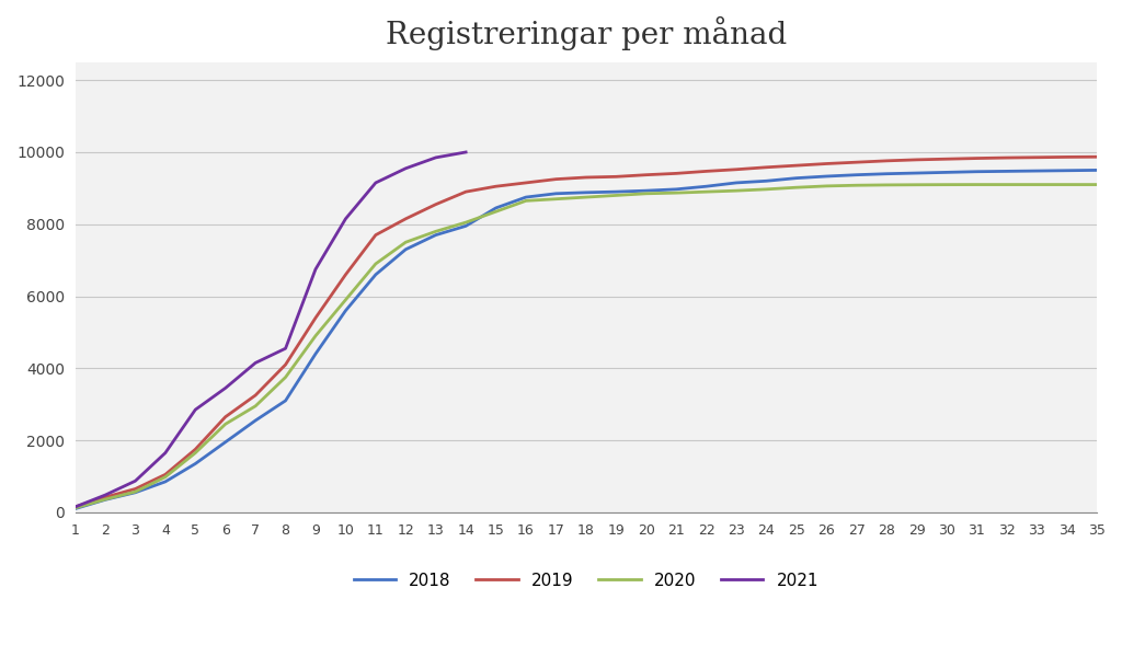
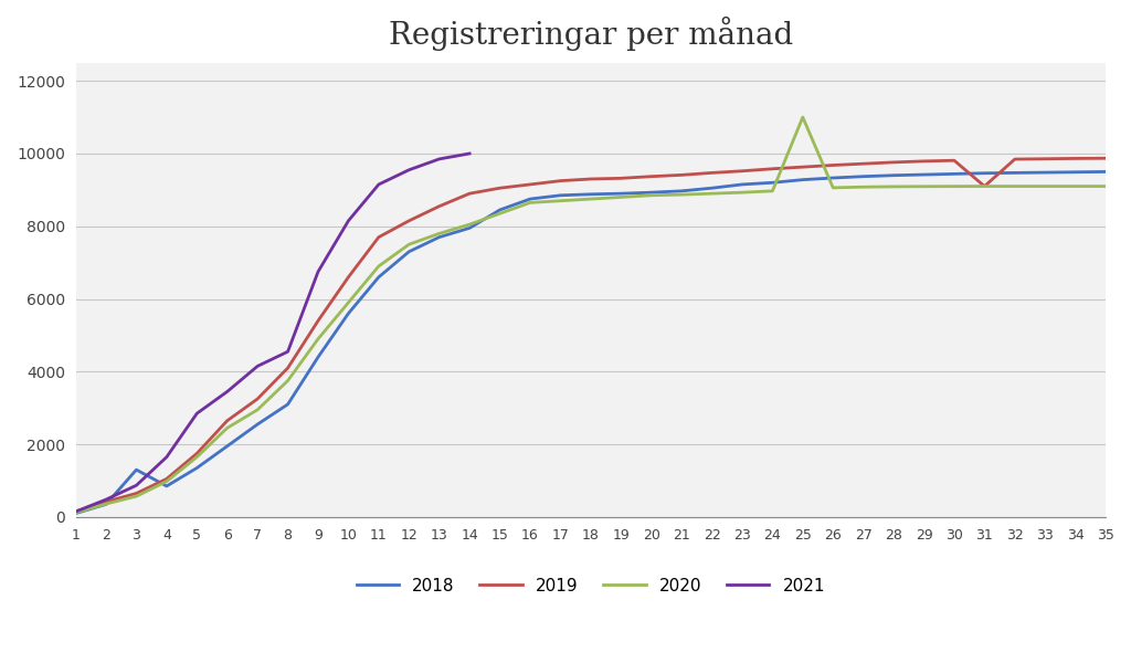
2018/3: 550 -> 1300
2020/25: 9020 -> 11000
2019/31: 9830 -> 9100
